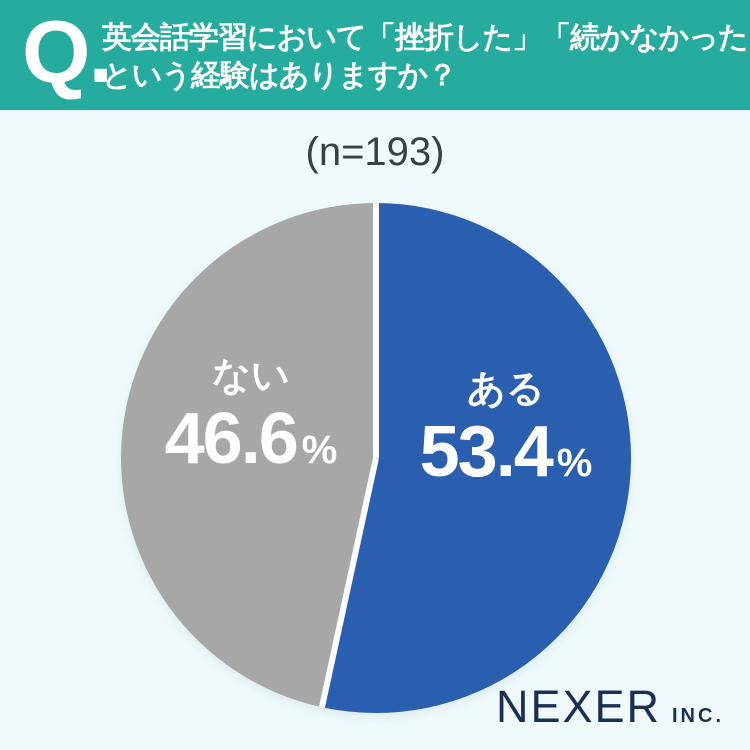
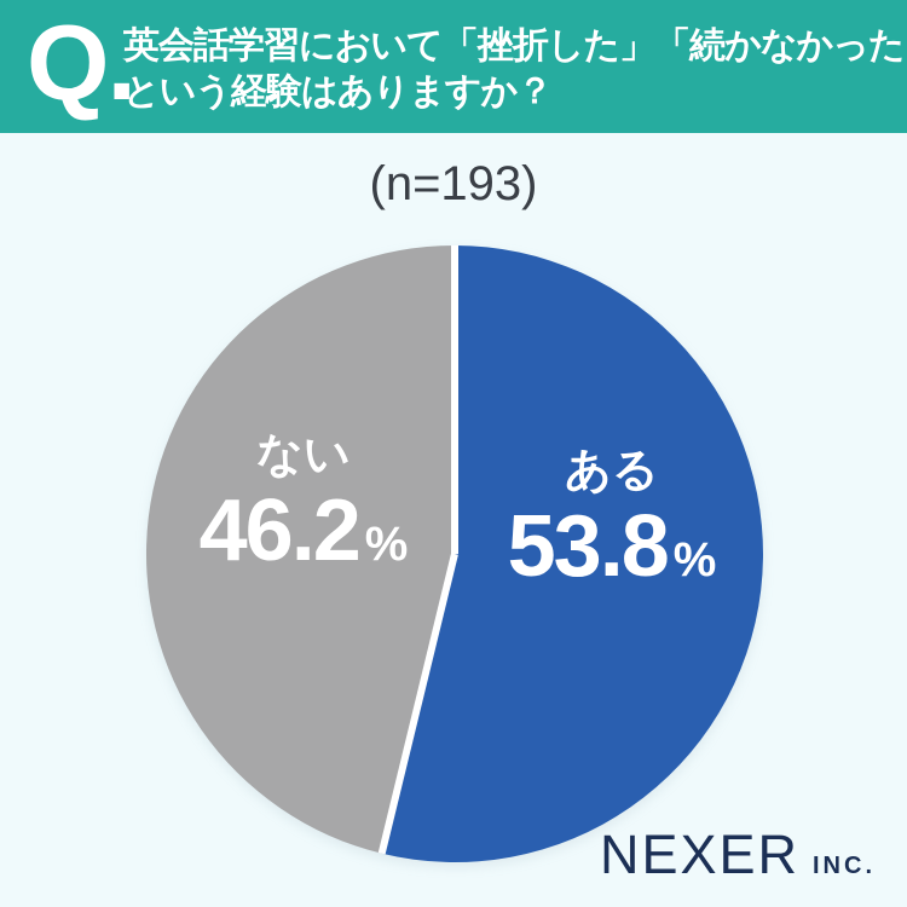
ある: 53.4 -> 53.8
ない: 46.6 -> 46.2
